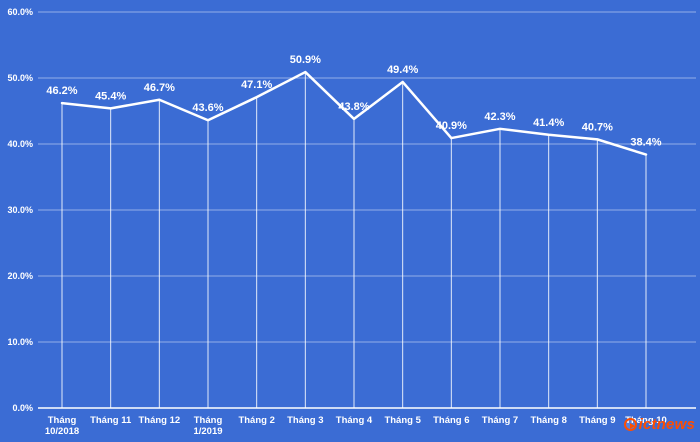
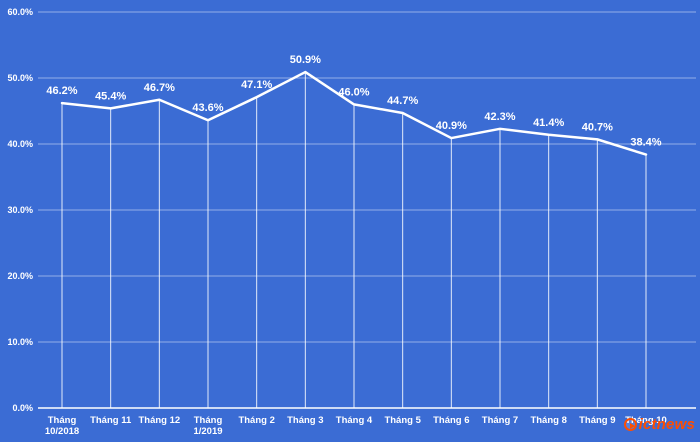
Tháng 4: 43.8% -> 46.0%
Tháng 5: 49.4% -> 44.7%
